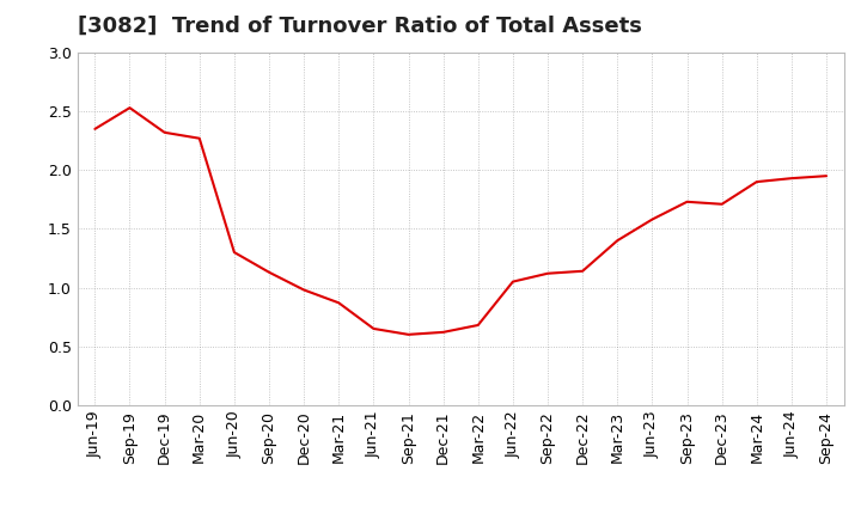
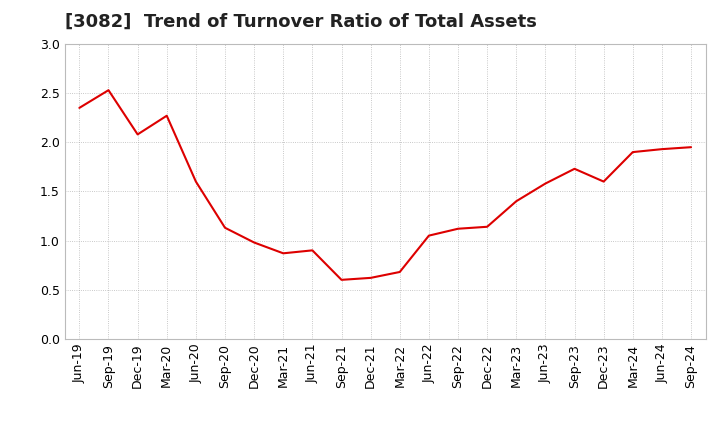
Dec-19: 2.32 -> 2.08
Jun-20: 1.30 -> 1.60
Jun-21: 0.65 -> 0.90
Dec-23: 1.71 -> 1.60
